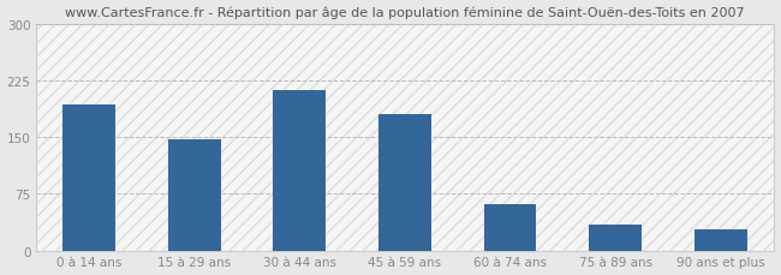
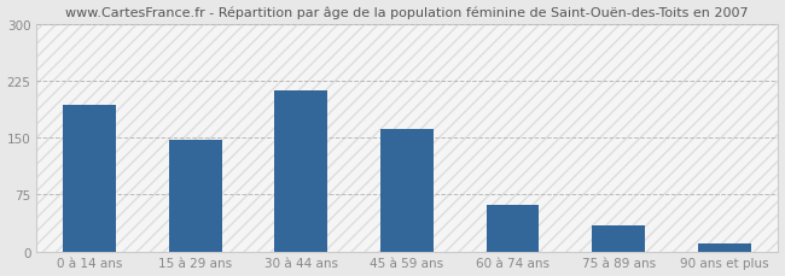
45 à 59 ans: 180 -> 161
90 ans et plus: 28 -> 10
